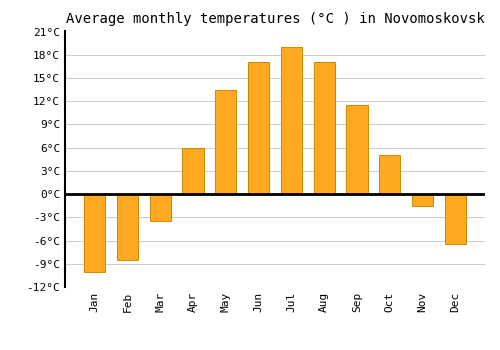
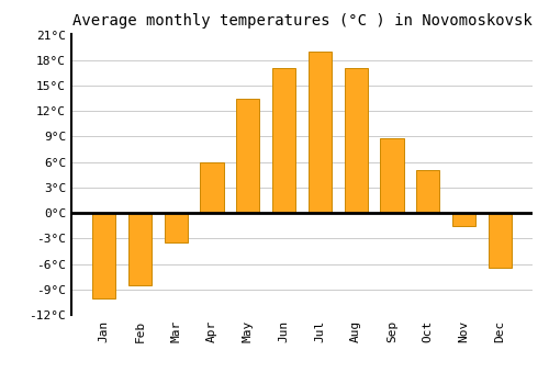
Sep: 11.5°C -> 8.8°C
